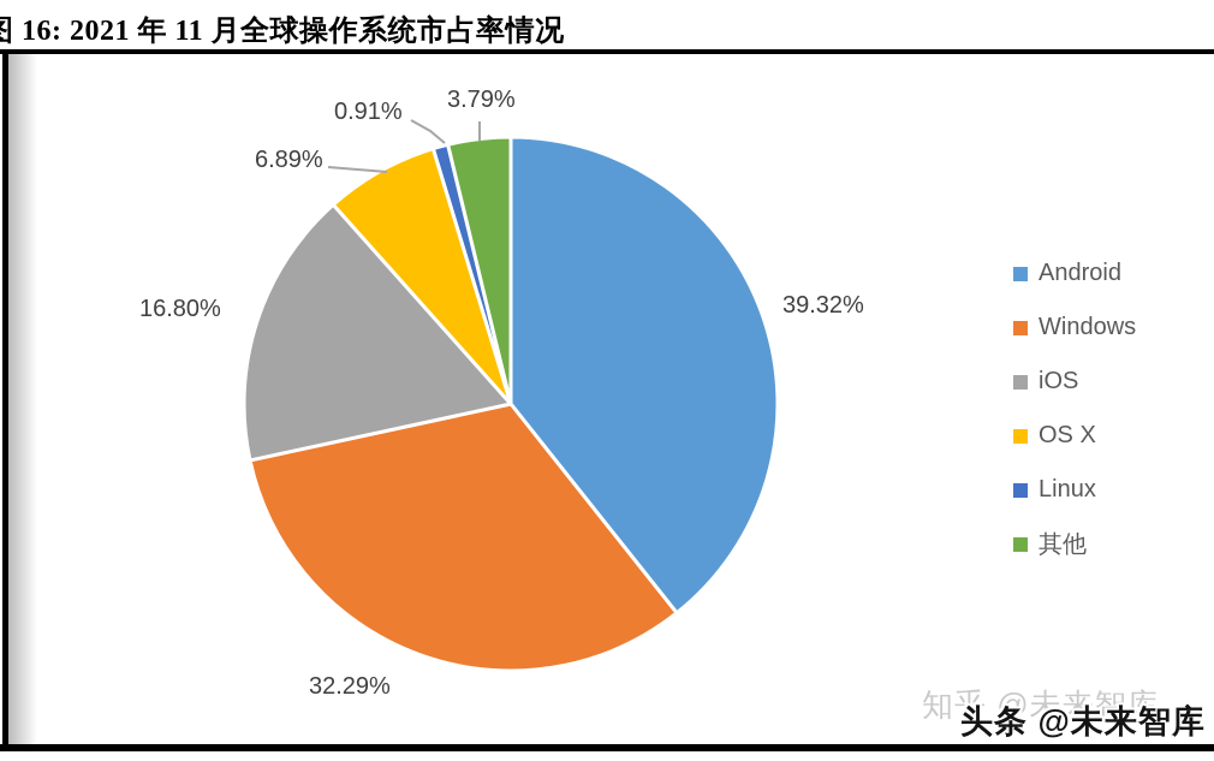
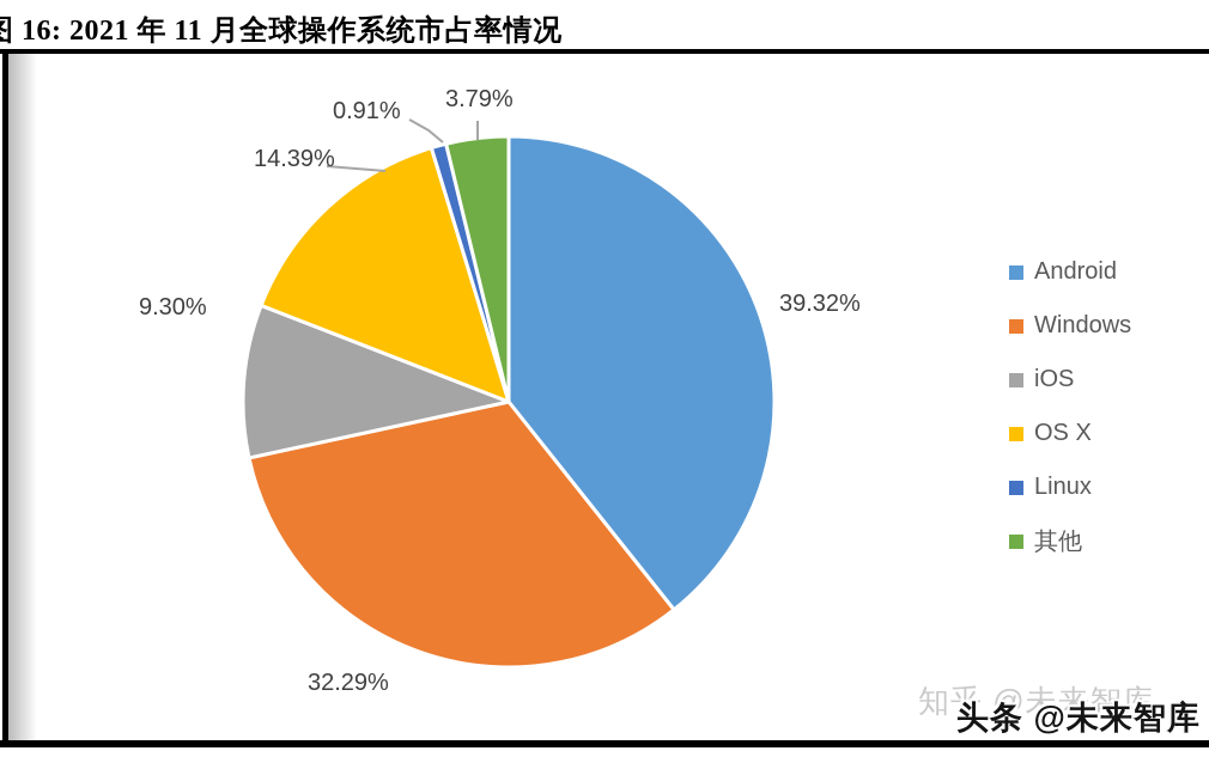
iOS: 16.80% -> 9.30%
OS X: 6.89% -> 14.39%
